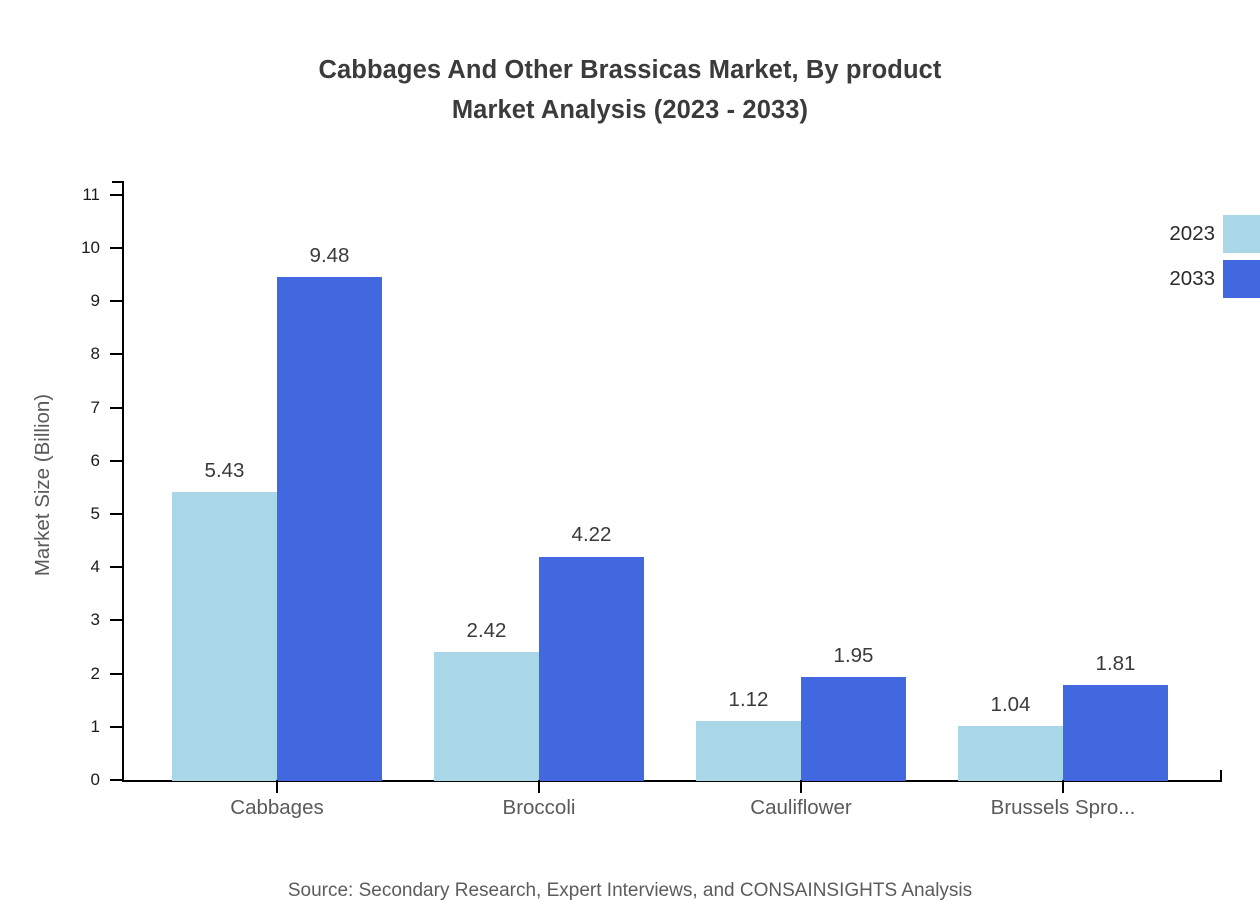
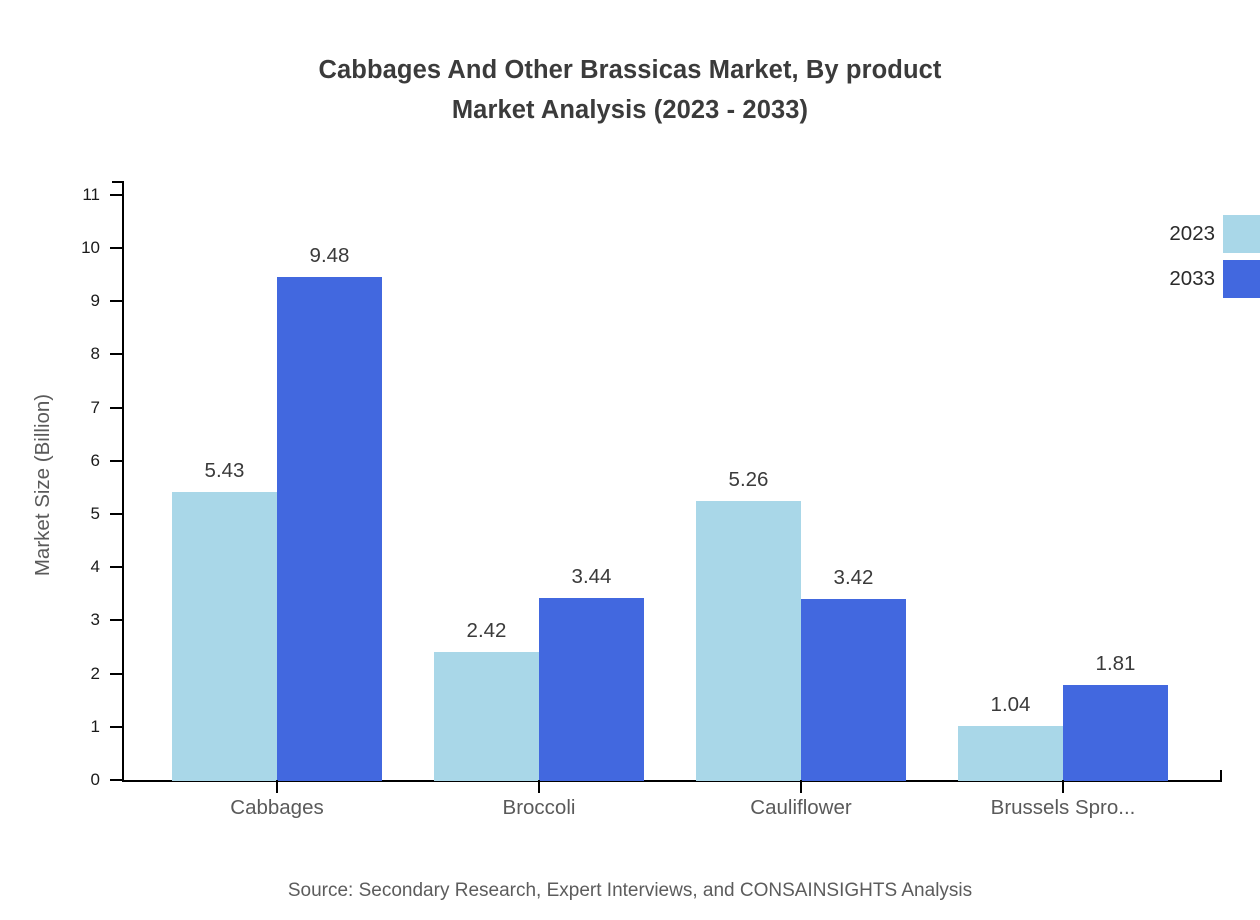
2033/Broccoli: 4.22 -> 3.44
2023/Cauliflower: 1.12 -> 5.26
2033/Cauliflower: 1.95 -> 3.42
